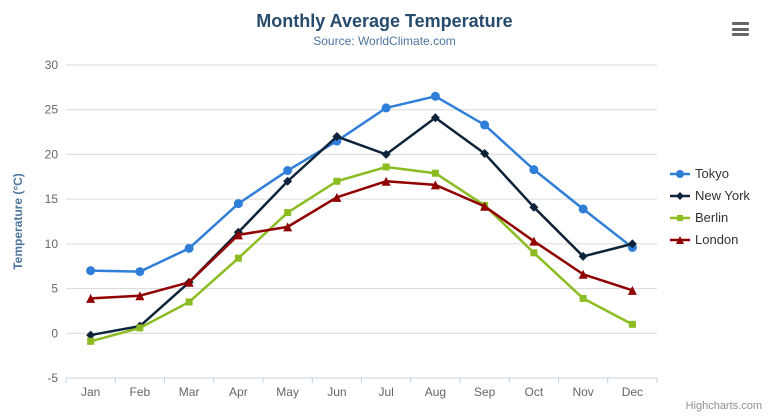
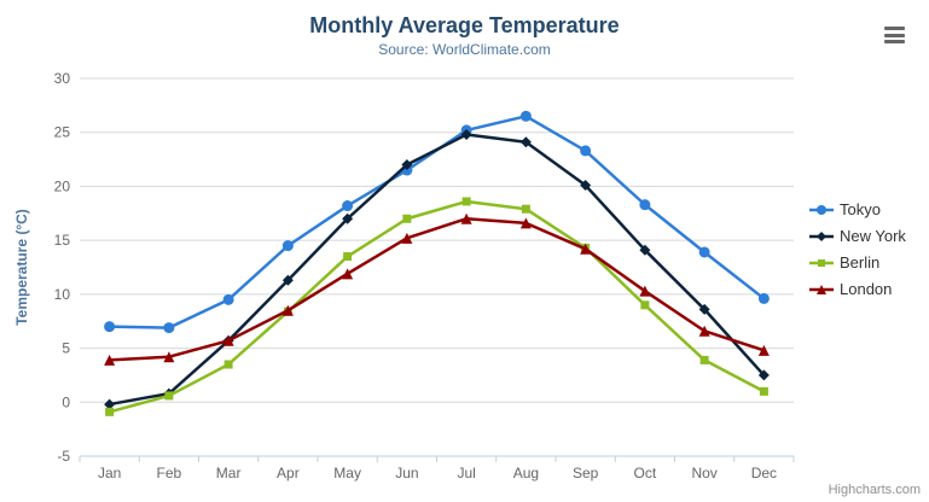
London/Apr: 11 -> 8
New York/Jul: 20 -> 25
New York/Dec: 10 -> 2
